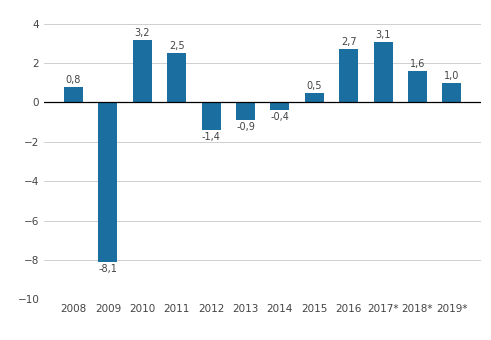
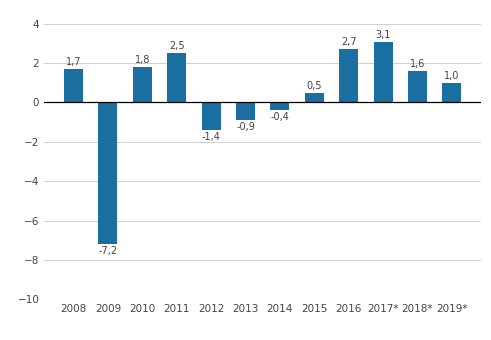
2008: 0,8 -> 1,7
2009: -8,1 -> -7,2
2010: 3,2 -> 1,8
